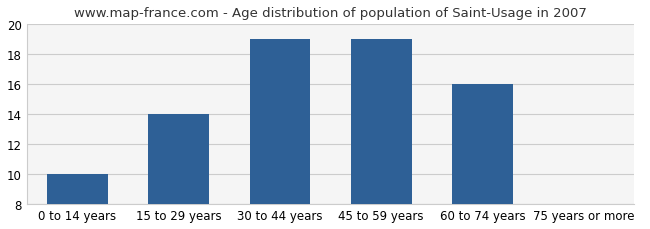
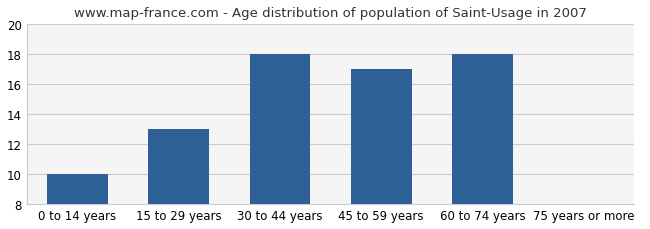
15 to 29 years: 14 -> 13
30 to 44 years: 19 -> 18
45 to 59 years: 19 -> 17
60 to 74 years: 16 -> 18
